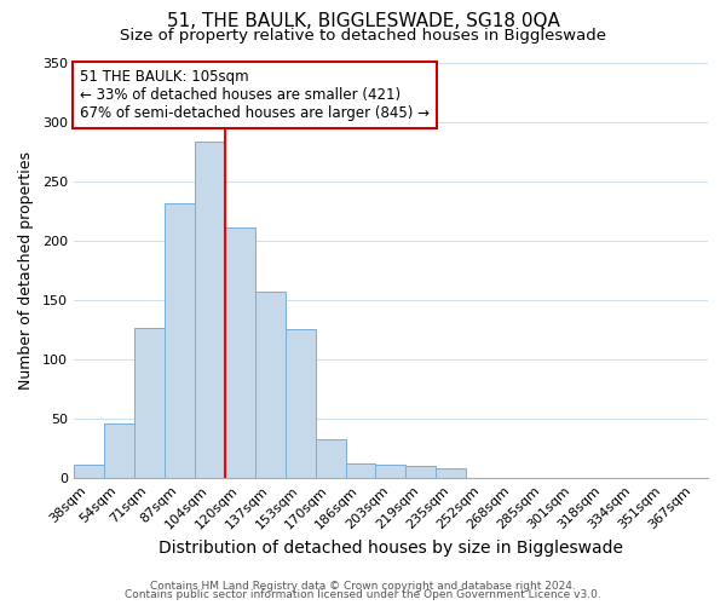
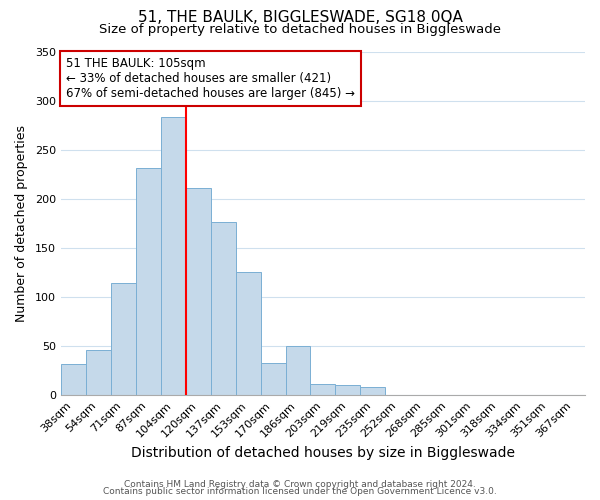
38sqm: 12 -> 32
71sqm: 127 -> 114
137sqm: 157 -> 176
186sqm: 13 -> 50
